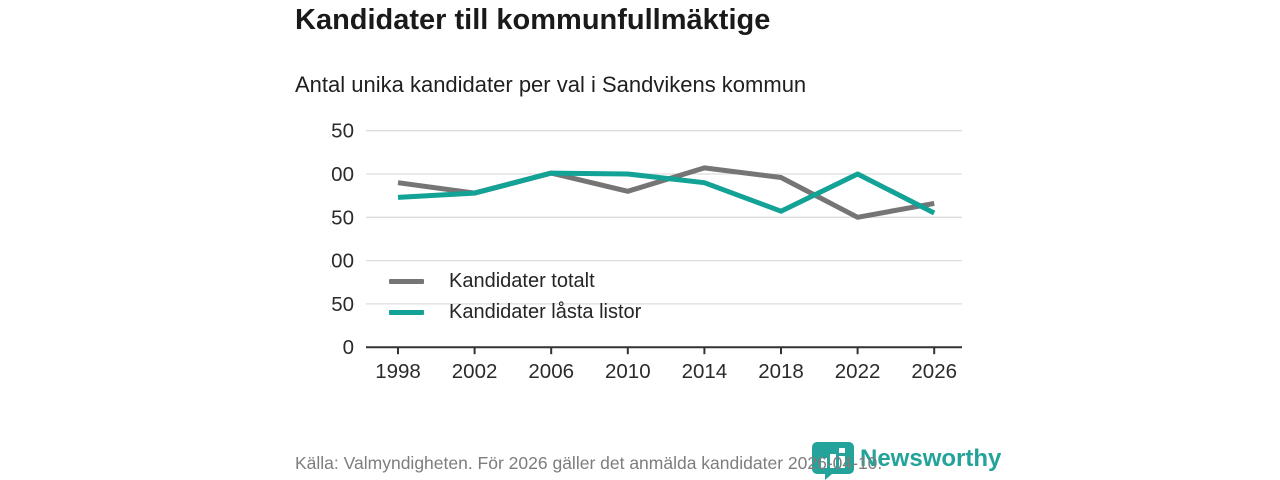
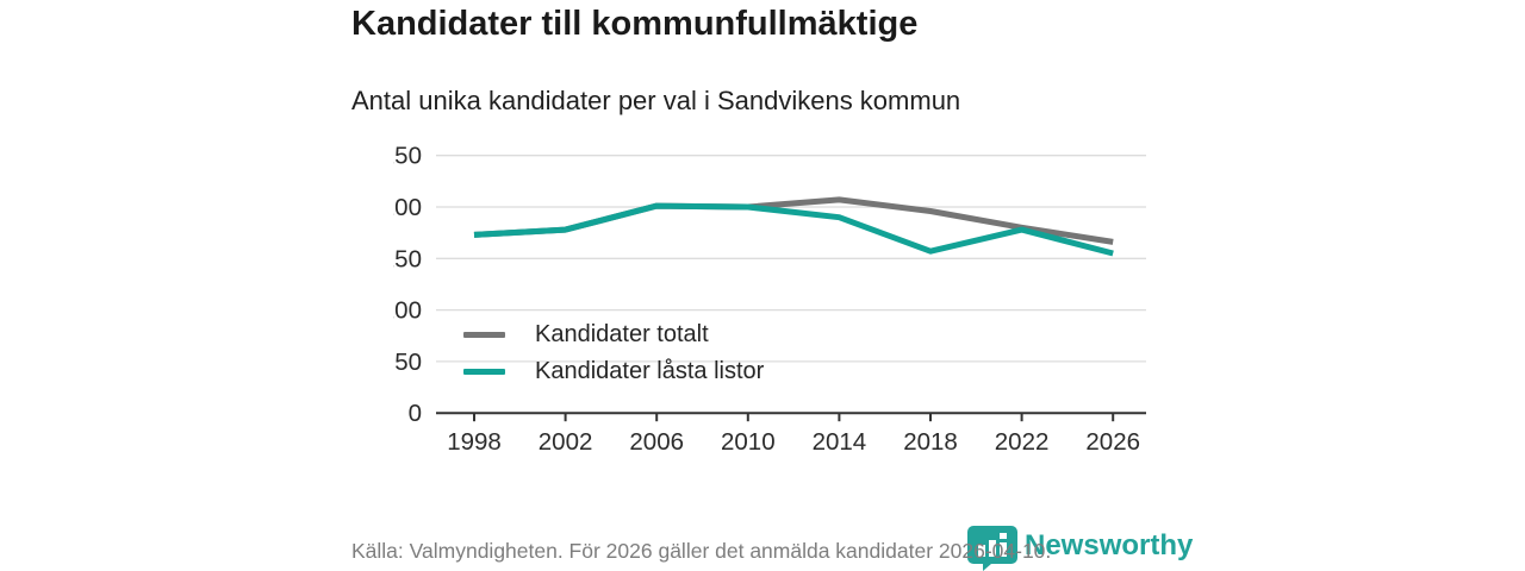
Kandidater totalt/1998: 190 -> 170
Kandidater totalt/2010: 180 -> 200
Kandidater totalt/2022: 150 -> 180
Kandidater låsta listor/2022: 200 -> 180
